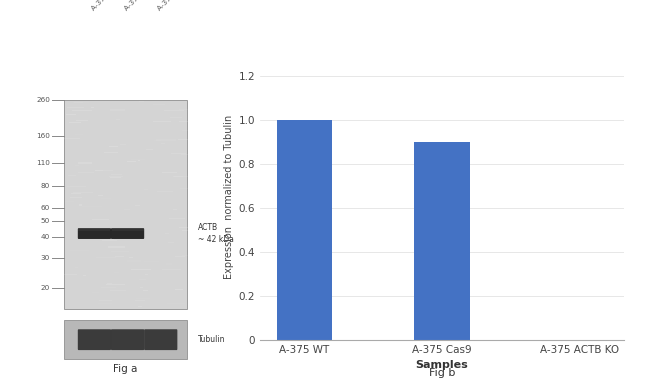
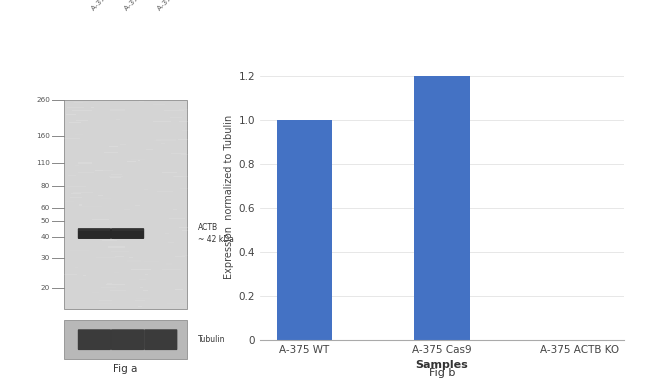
A-375 Cas9: 0.9 -> 1.2
